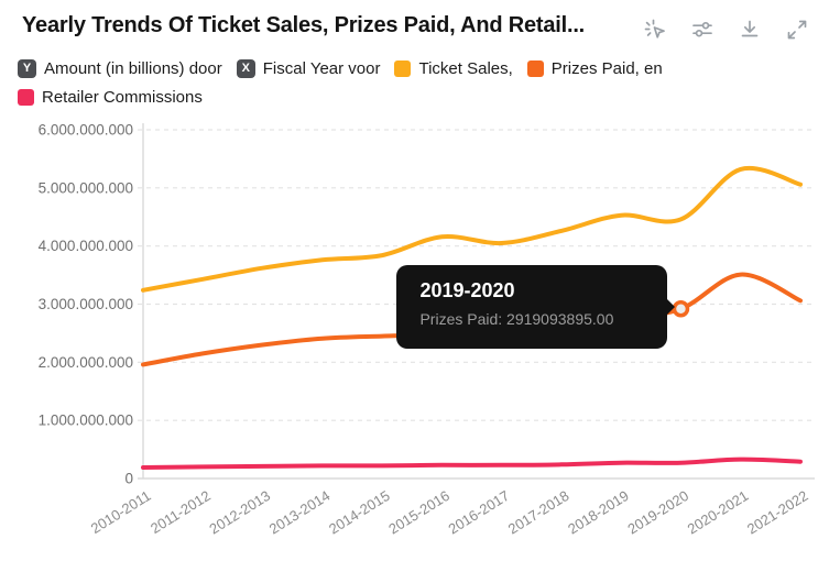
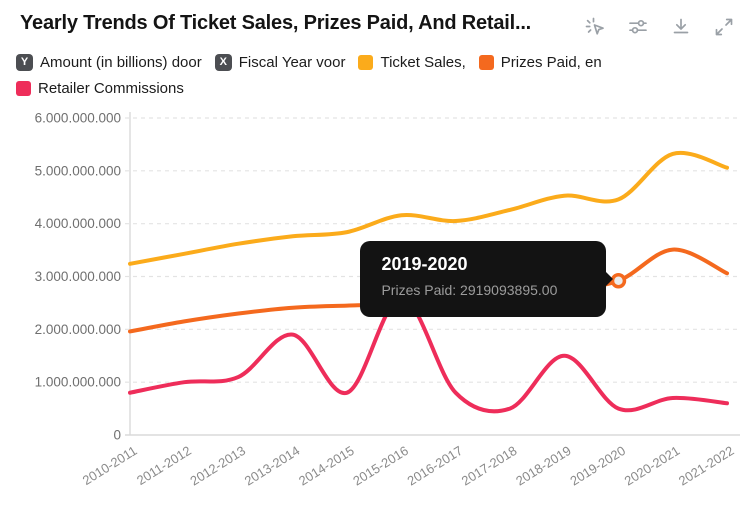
Retailer Commissions/2010-2011: 200000000 -> 800000000
Retailer Commissions/2011-2012: 200000000 -> 1000000000
Retailer Commissions/2012-2013: 200000000 -> 1100000000
Retailer Commissions/2013-2014: 200000000 -> 1900000000
Retailer Commissions/2014-2015: 200000000 -> 800000000
Retailer Commissions/2015-2016: 200000000 -> 2600000000
Retailer Commissions/2016-2017: 200000000 -> 800000000
Retailer Commissions/2017-2018: 200000000 -> 500000000
Retailer Commissions/2018-2019: 300000000 -> 1500000000
Retailer Commissions/2019-2020: 300000000 -> 500000000
Retailer Commissions/2020-2021: 300000000 -> 700000000
Retailer Commissions/2021-2022: 300000000 -> 600000000
